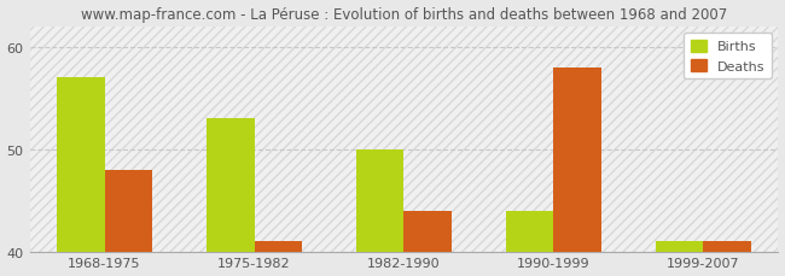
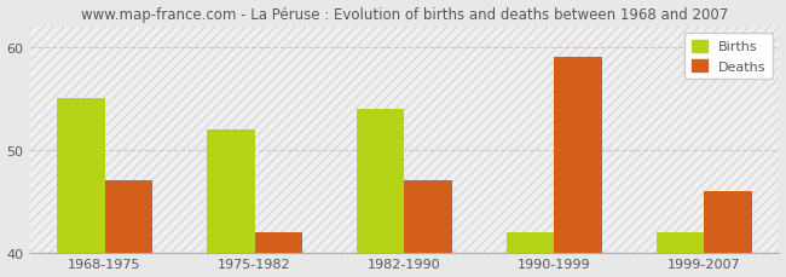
Births/1968-1975: 57 -> 55
Deaths/1968-1975: 48 -> 47
Births/1975-1982: 53 -> 52
Deaths/1975-1982: 41 -> 42
Births/1982-1990: 50 -> 54
Deaths/1982-1990: 44 -> 47
Births/1990-1999: 44 -> 42
Deaths/1990-1999: 58 -> 59
Births/1999-2007: 41 -> 42
Deaths/1999-2007: 41 -> 46
